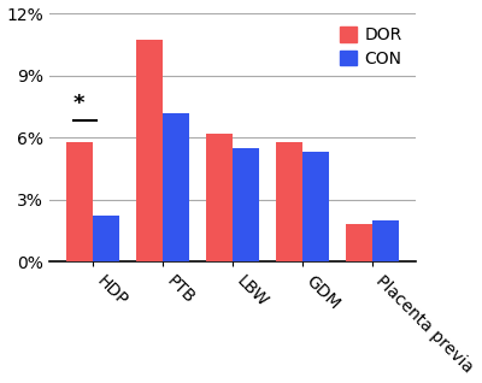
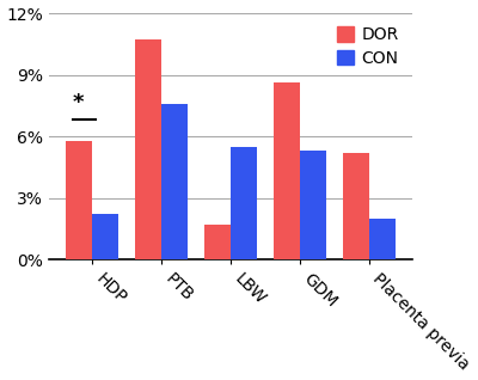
CON/PTB: 7.2% -> 7.6%
DOR/LBW: 6.2% -> 1.7%
DOR/GDM: 5.8% -> 8.6%
DOR/Placenta previa: 1.8% -> 5.2%
